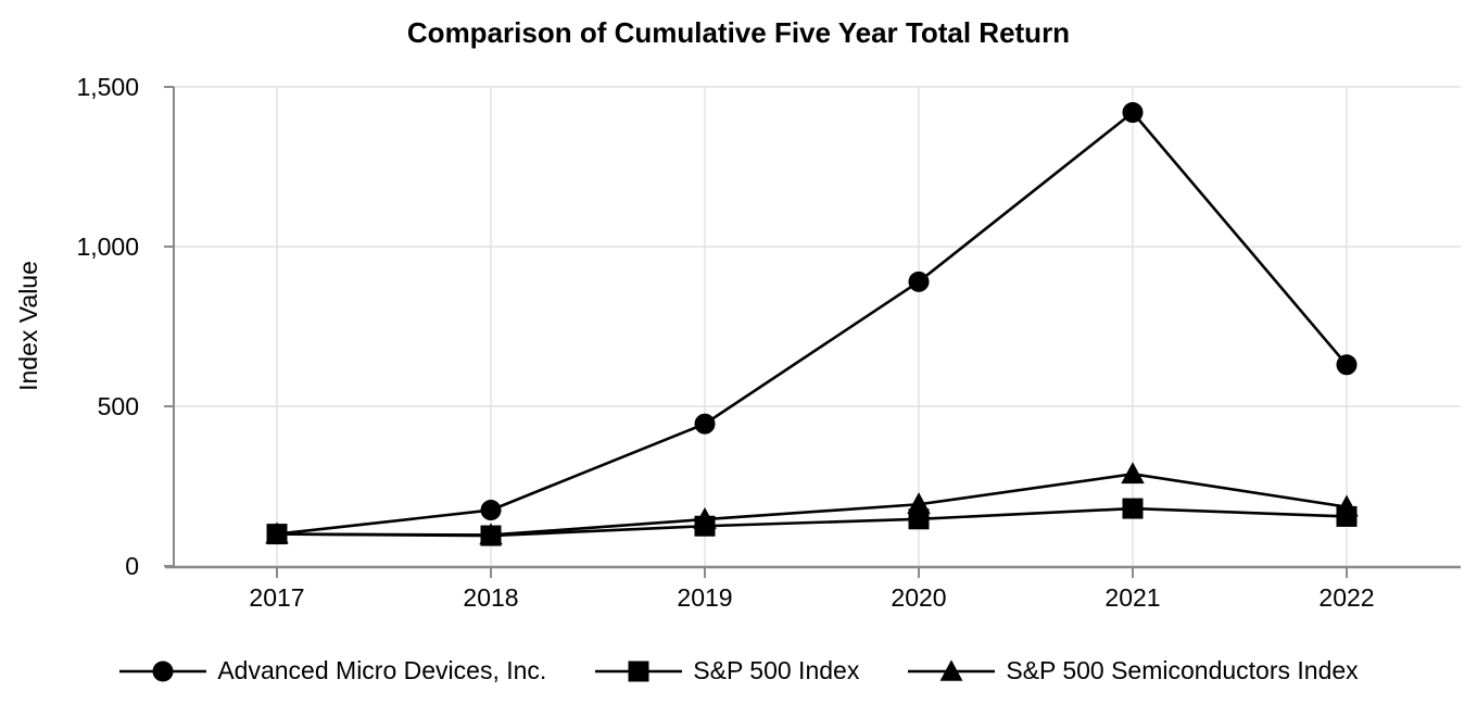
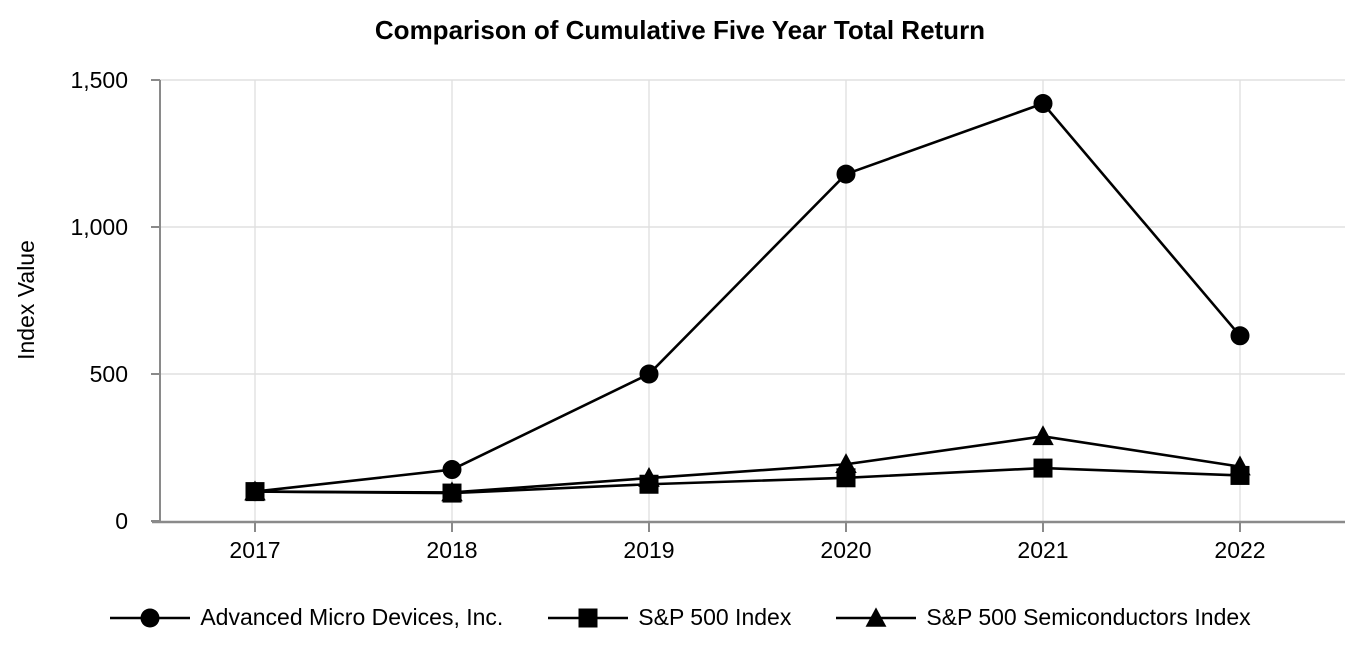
Advanced Micro Devices, Inc./2019: 440 -> 500
Advanced Micro Devices, Inc./2020: 890 -> 1180
